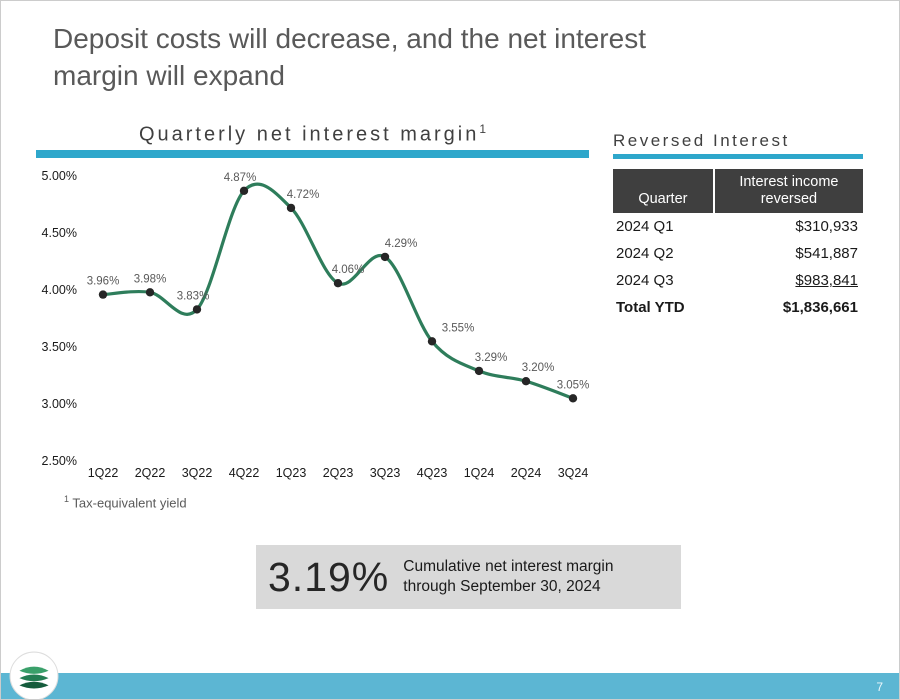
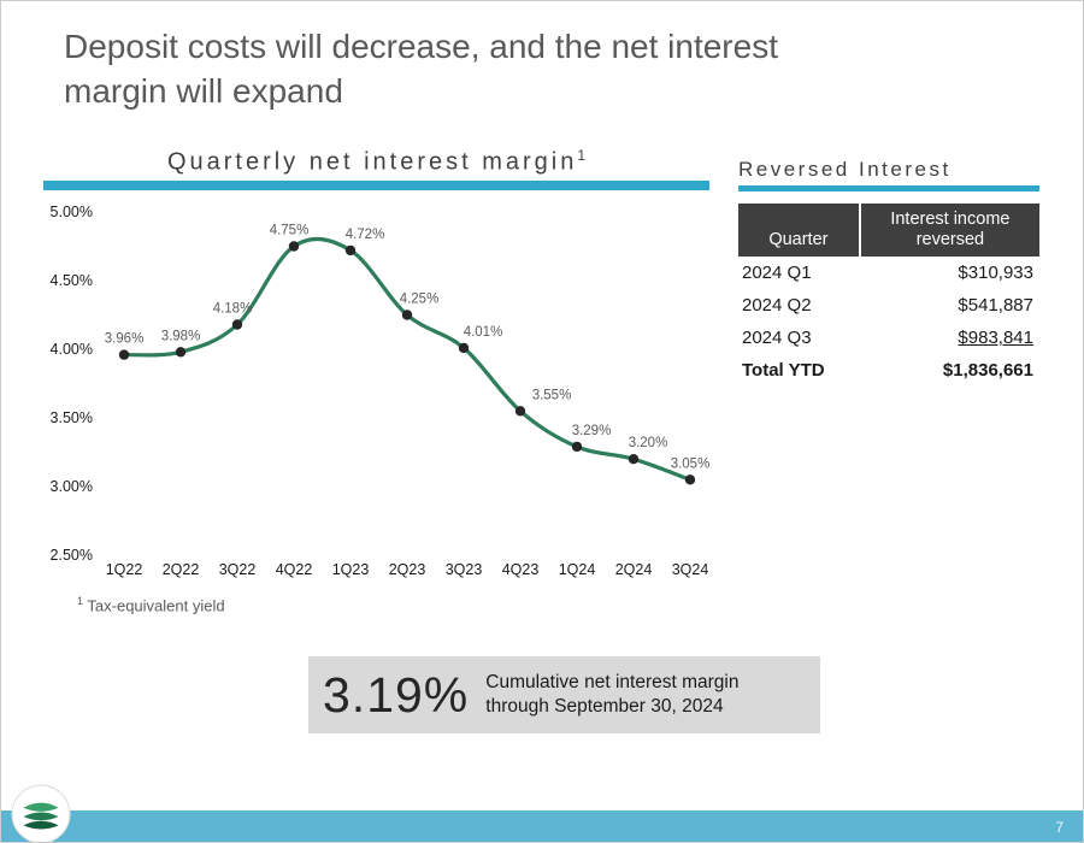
3Q22: 3.83% -> 4.18%
4Q22: 4.87% -> 4.75%
2Q23: 4.06% -> 4.25%
3Q23: 4.29% -> 4.01%
